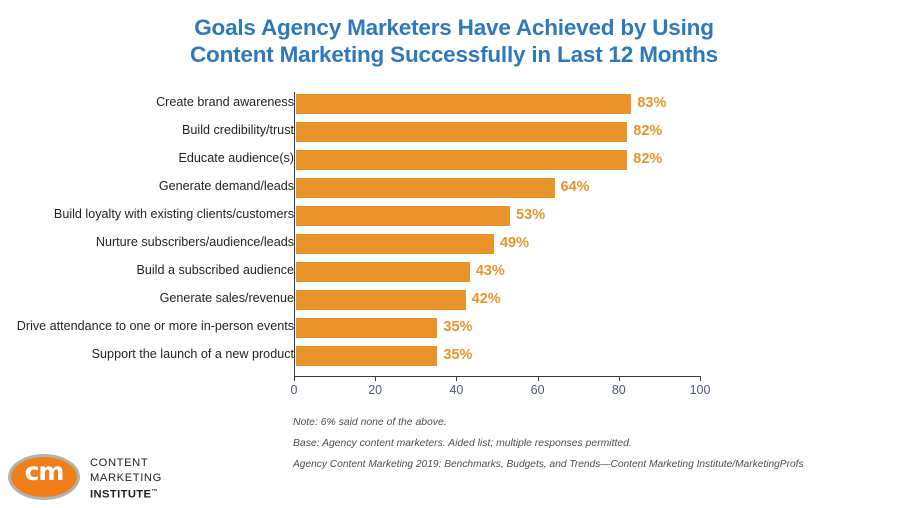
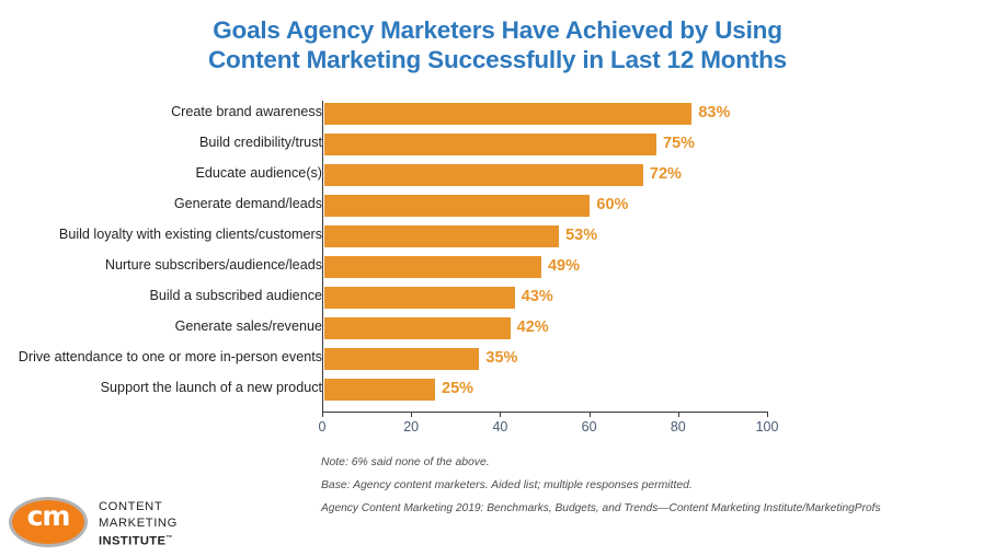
Build credibility/trust: 82% -> 75%
Educate audience(s): 82% -> 72%
Generate demand/leads: 64% -> 60%
Support the launch of a new product: 35% -> 25%
